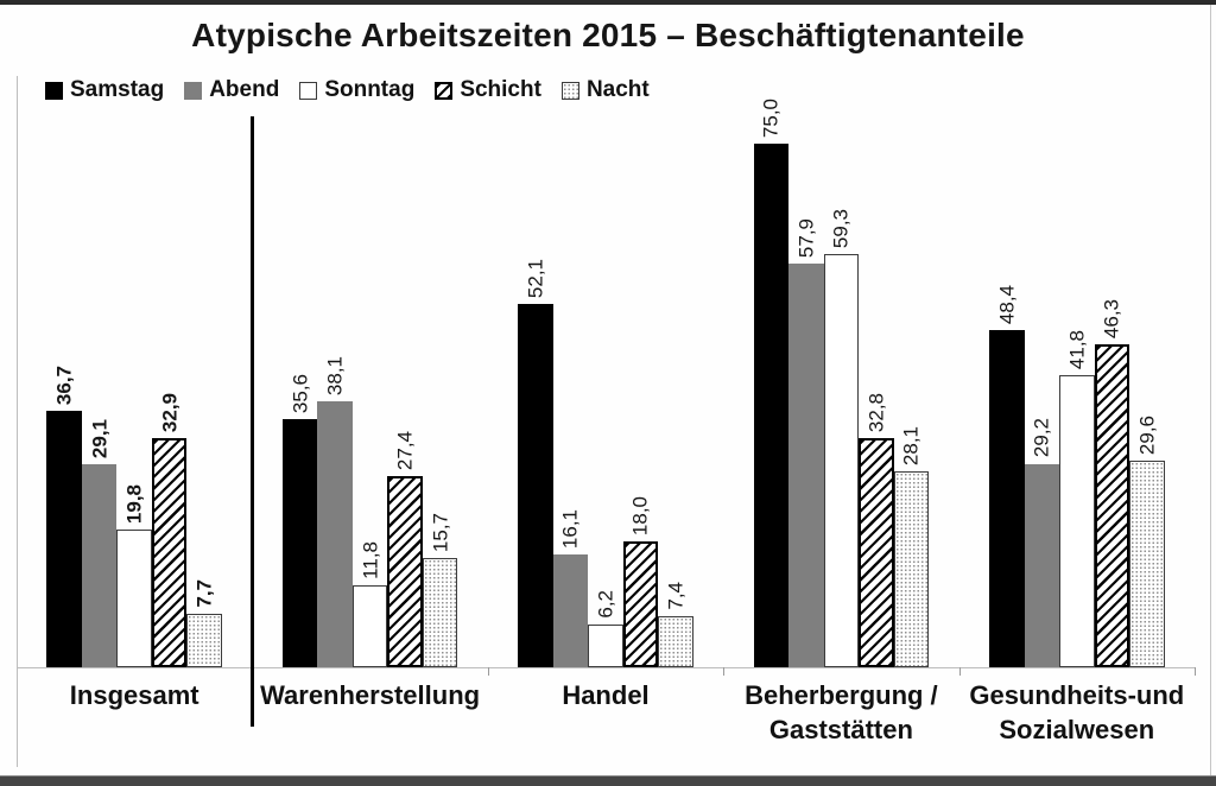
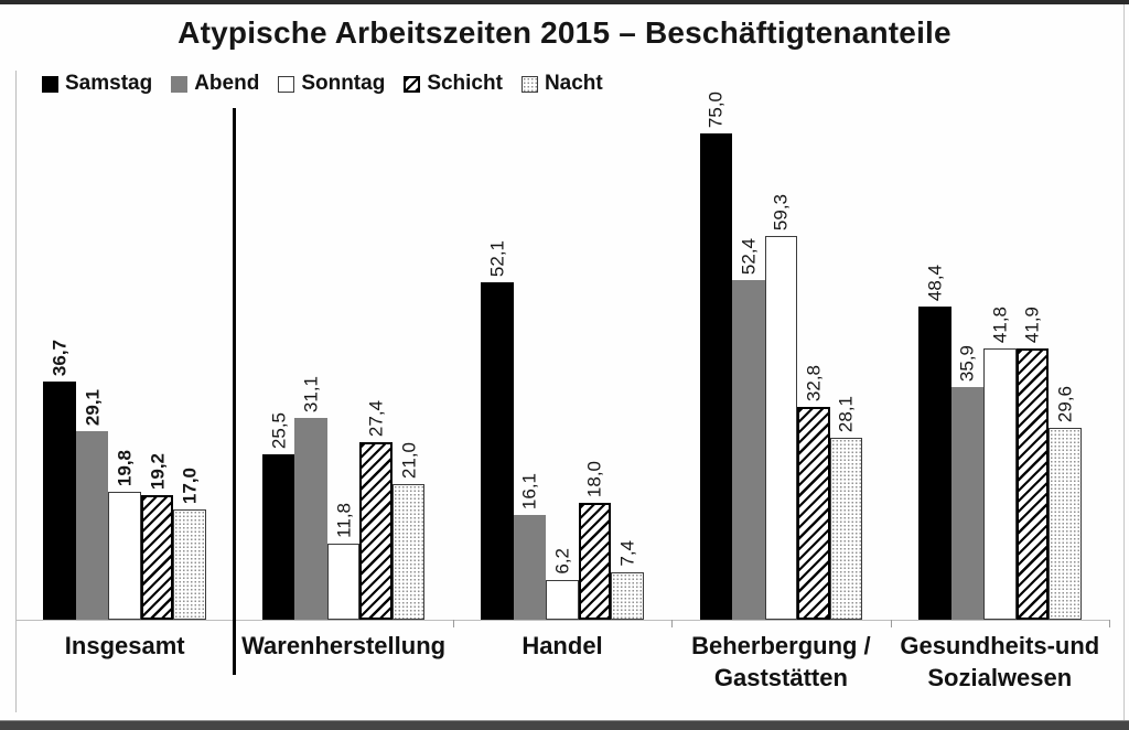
Schicht/Insgesamt: 32,9 -> 19,2
Nacht/Insgesamt: 7,7 -> 17,0
Samstag/Warenherstellung: 35,6 -> 25,5
Abend/Warenherstellung: 38,1 -> 31,1
Nacht/Warenherstellung: 15,7 -> 21,0
Abend/Beherbergung / Gaststätten: 57,9 -> 52,4
Abend/Gesundheits-und Sozialwesen: 29,2 -> 35,9
Schicht/Gesundheits-und Sozialwesen: 46,3 -> 41,9
